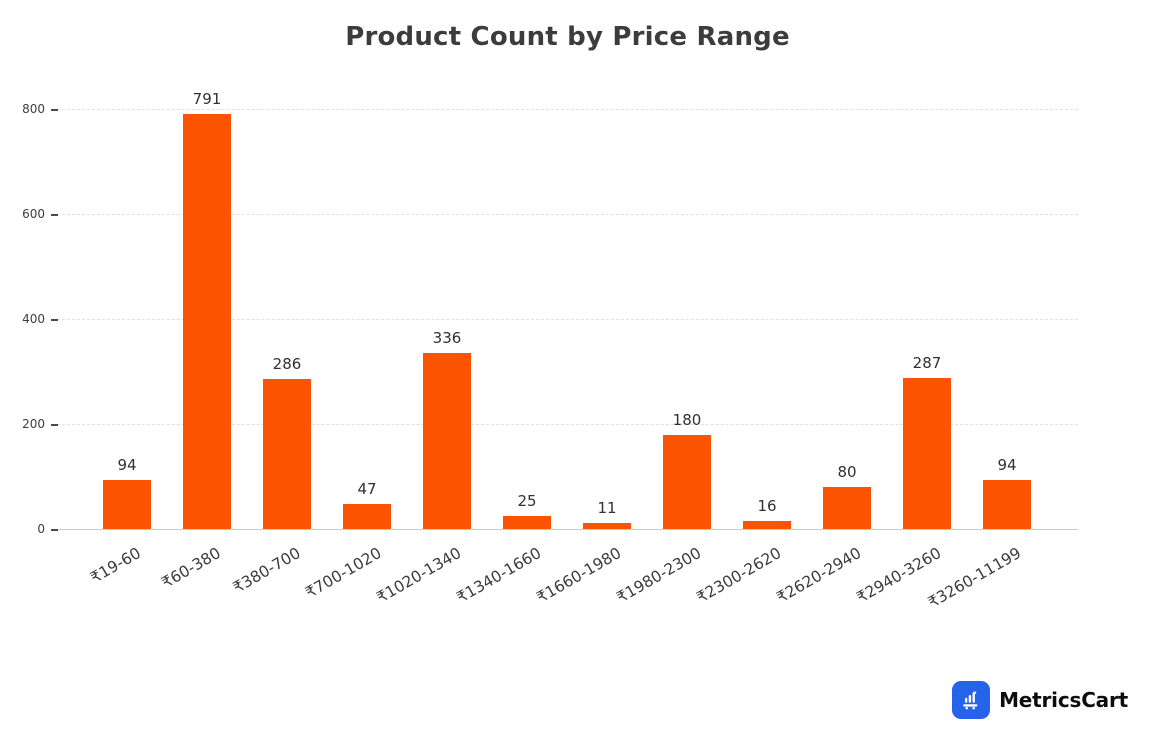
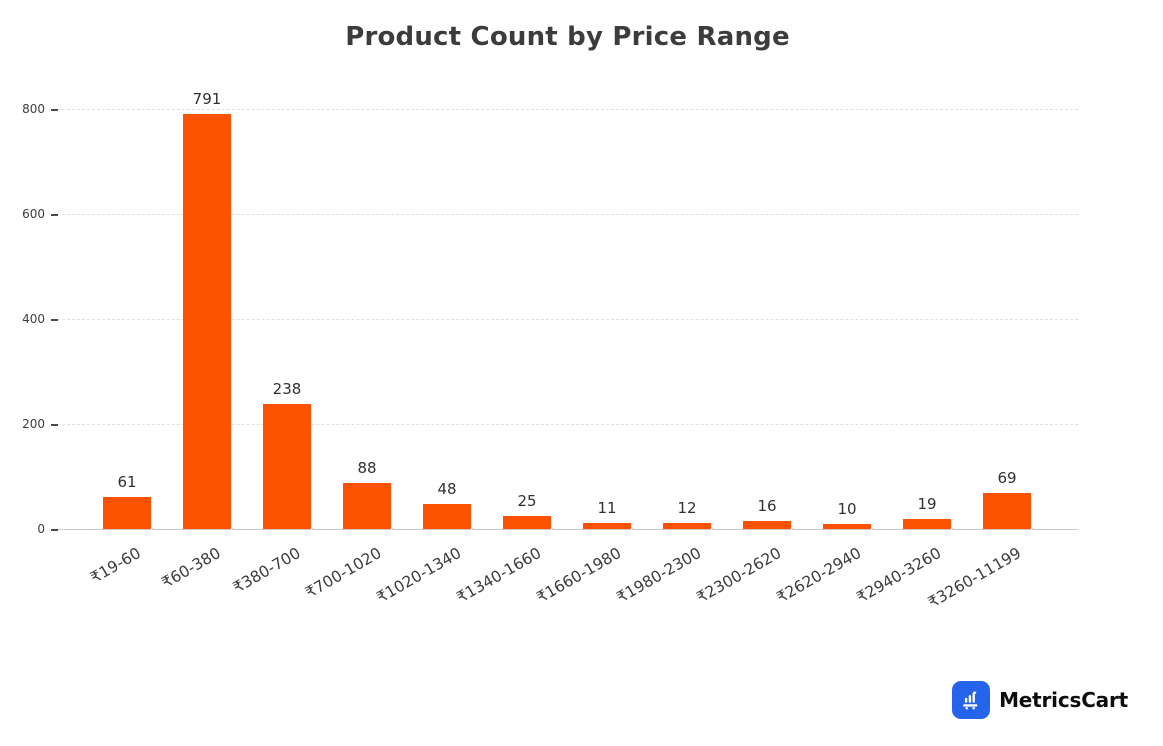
₹19-60: 94 -> 61
₹380-700: 286 -> 238
₹700-1020: 47 -> 88
₹1020-1340: 336 -> 48
₹1980-2300: 180 -> 12
₹2620-2940: 80 -> 10
₹2940-3260: 287 -> 19
₹3260-11199: 94 -> 69
